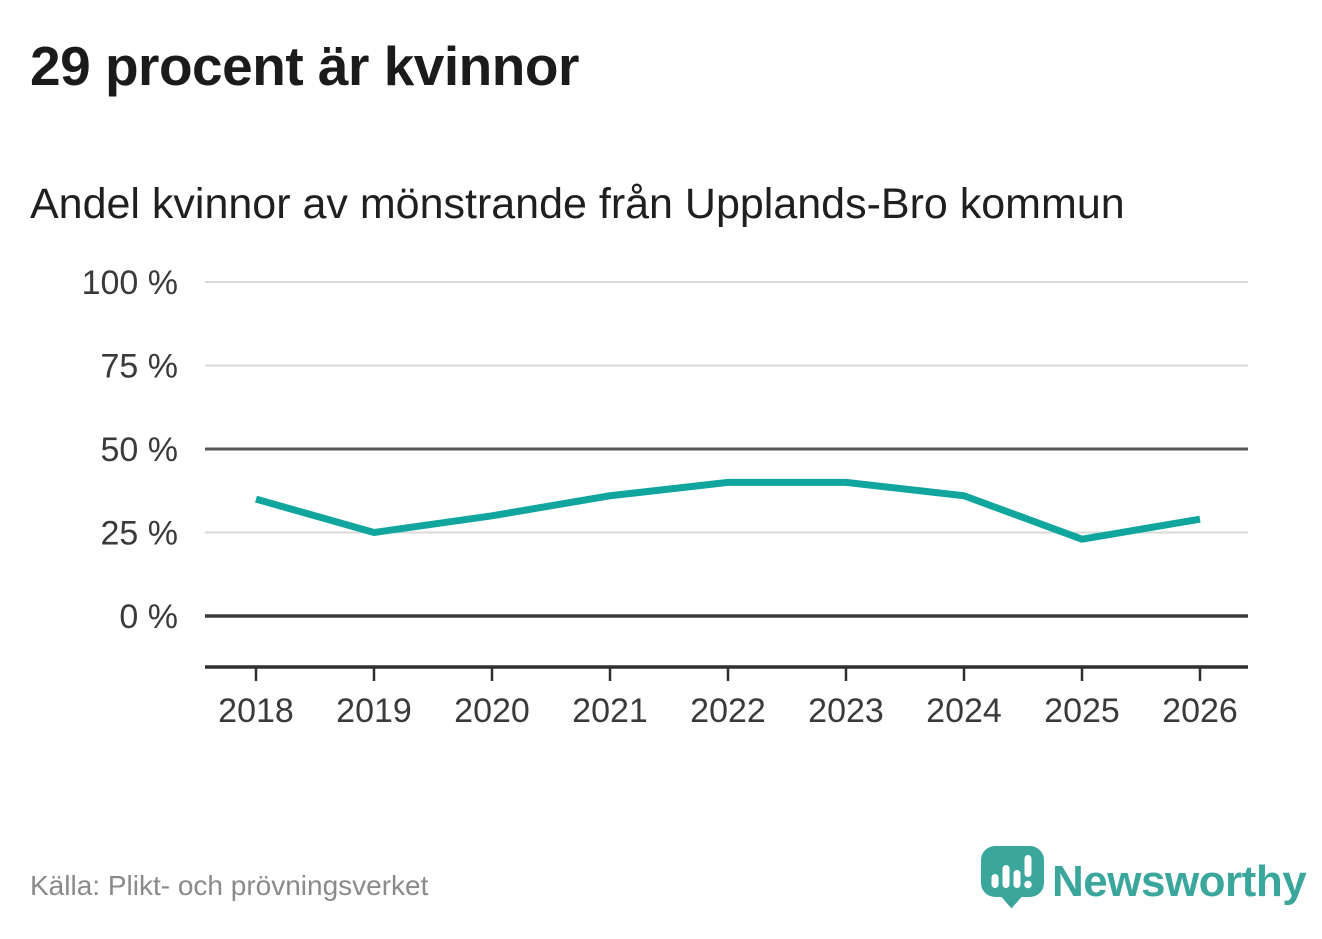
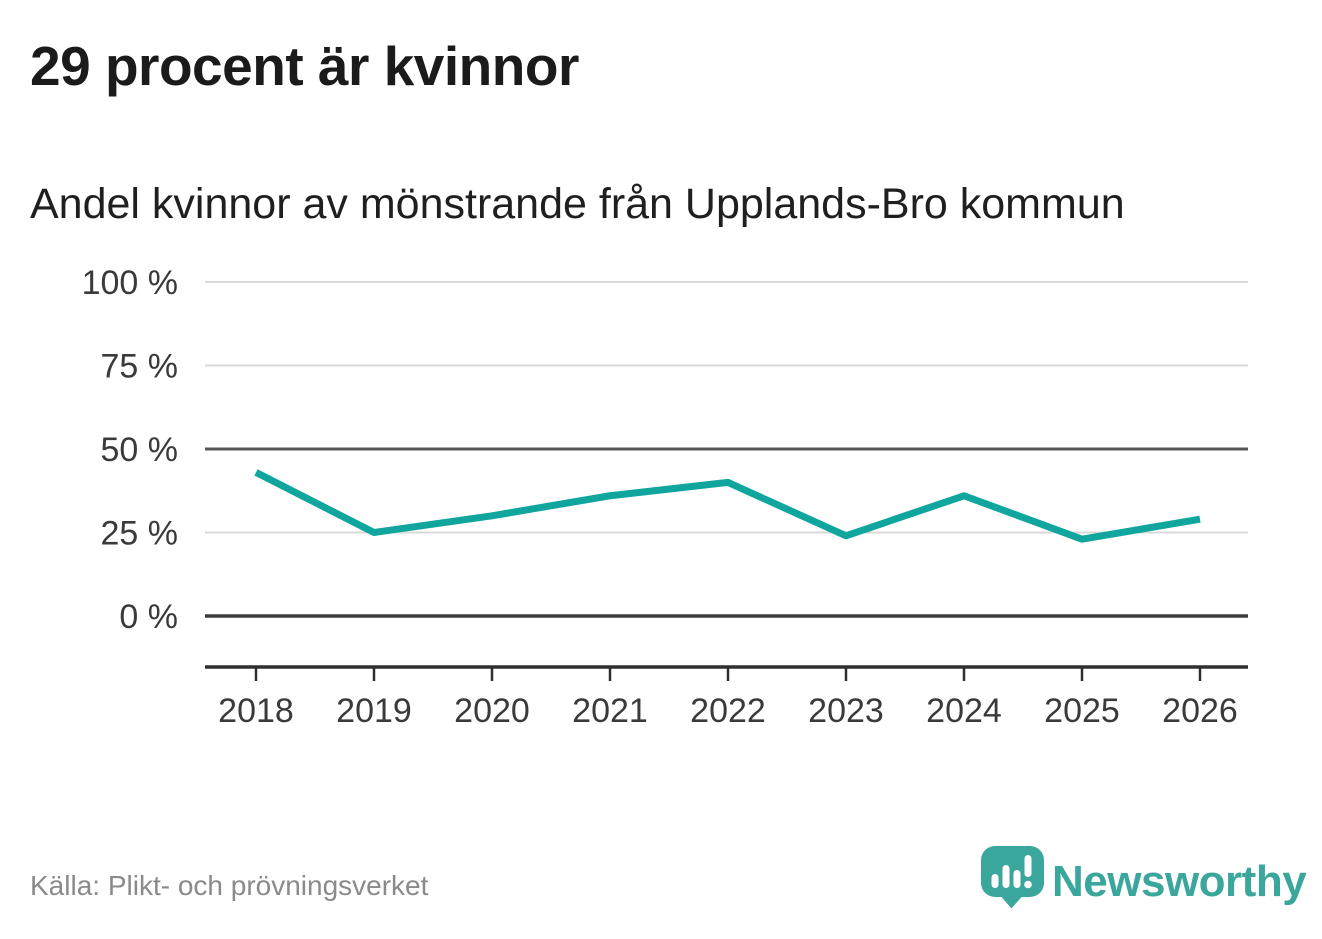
2018: 35% -> 43%
2023: 40% -> 24%
